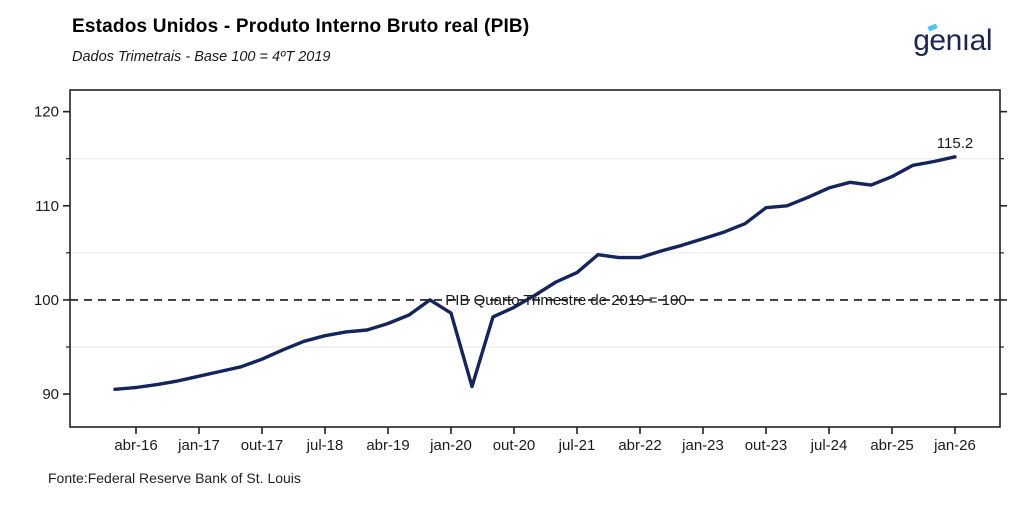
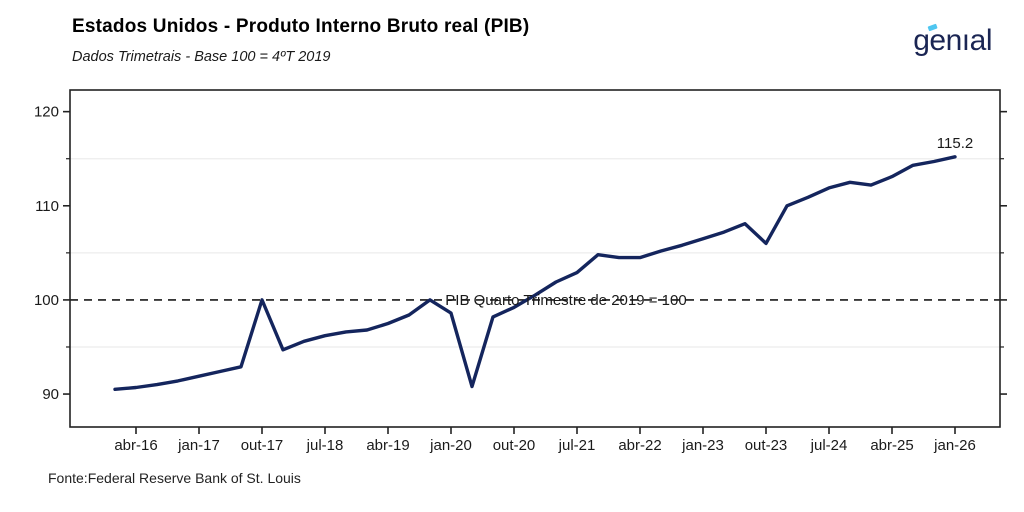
out-17: 94 -> 100
out-23: 110 -> 106
